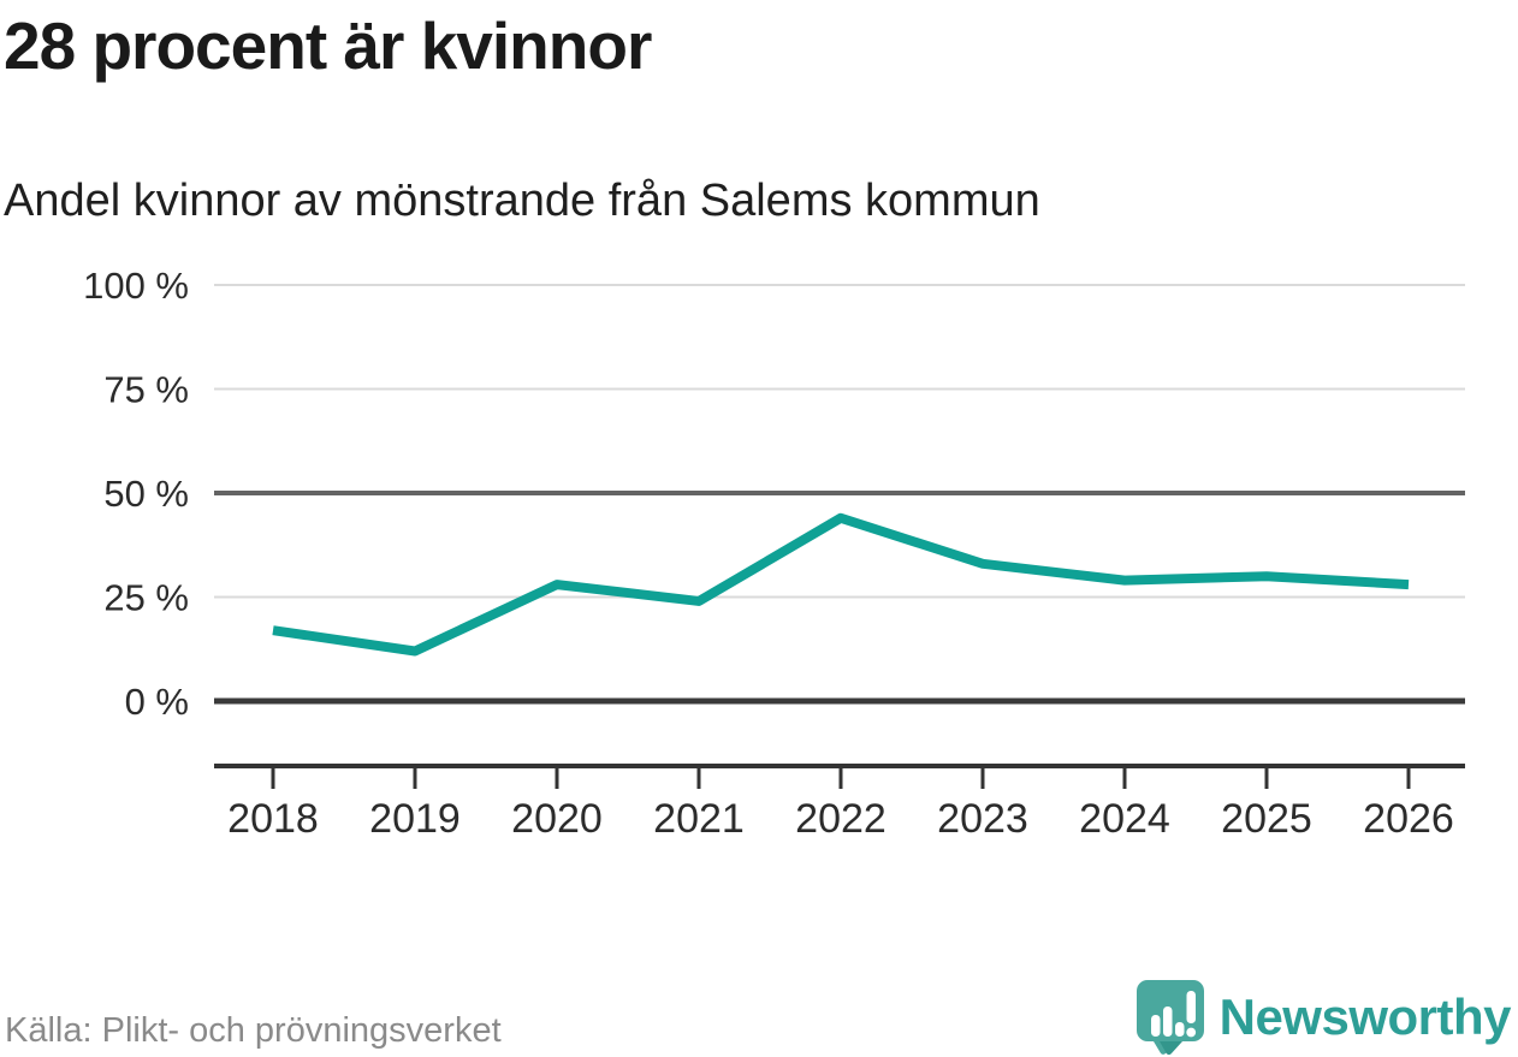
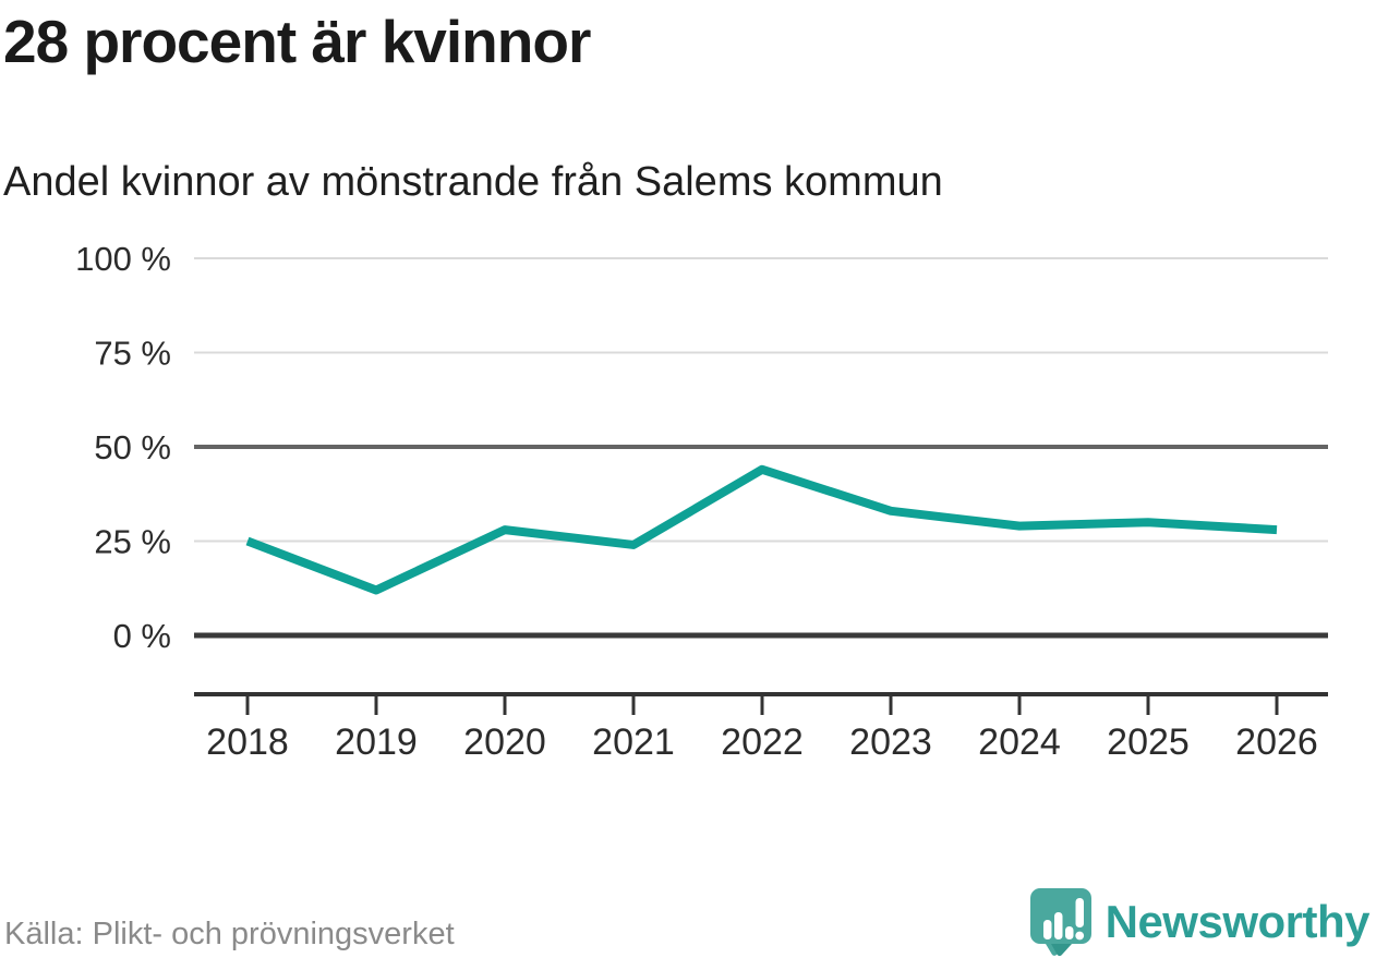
2018: 17% -> 25%
